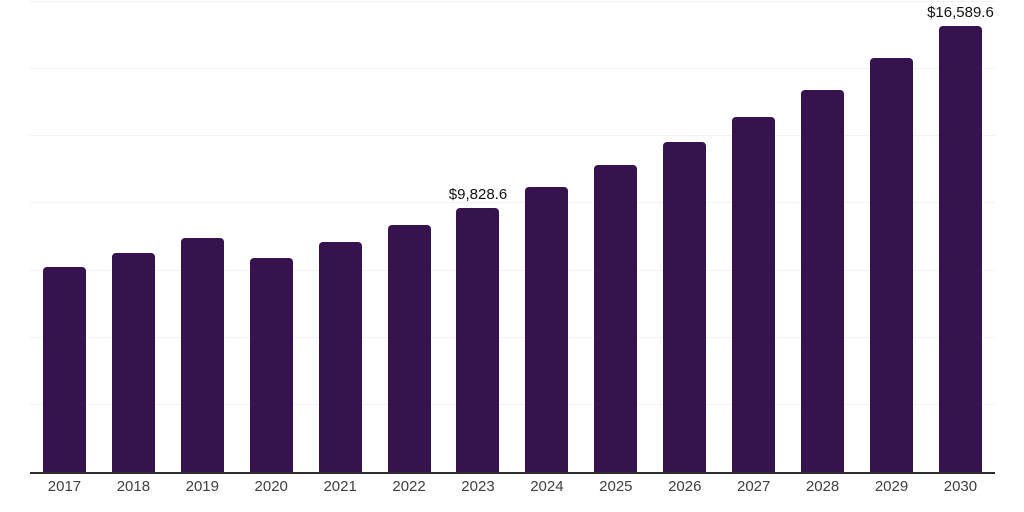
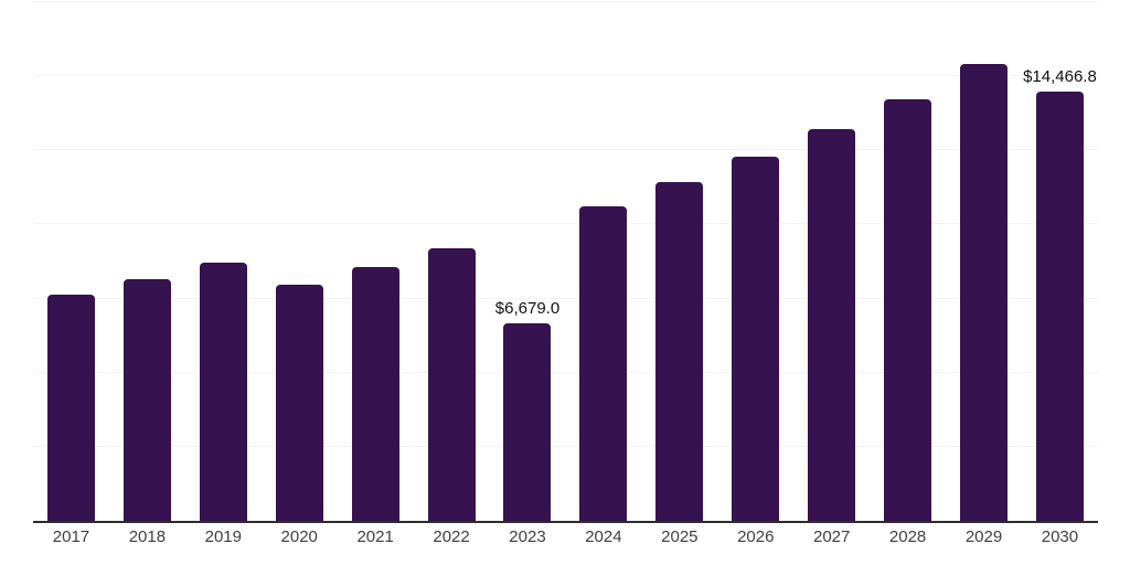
2023: $9,828.6 -> $6,679.0
2030: $16,589.6 -> $14,466.8
